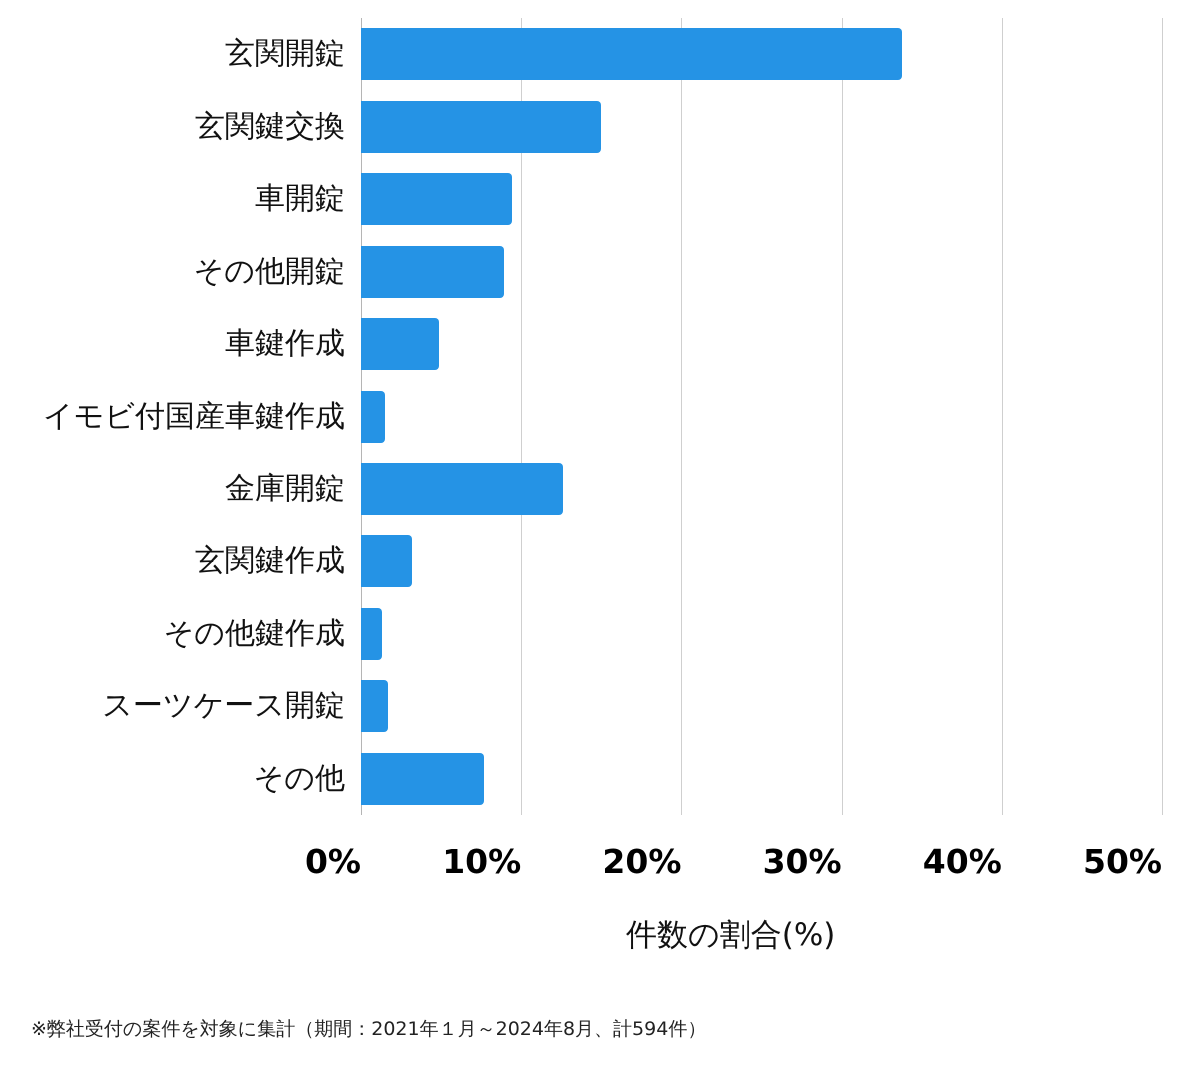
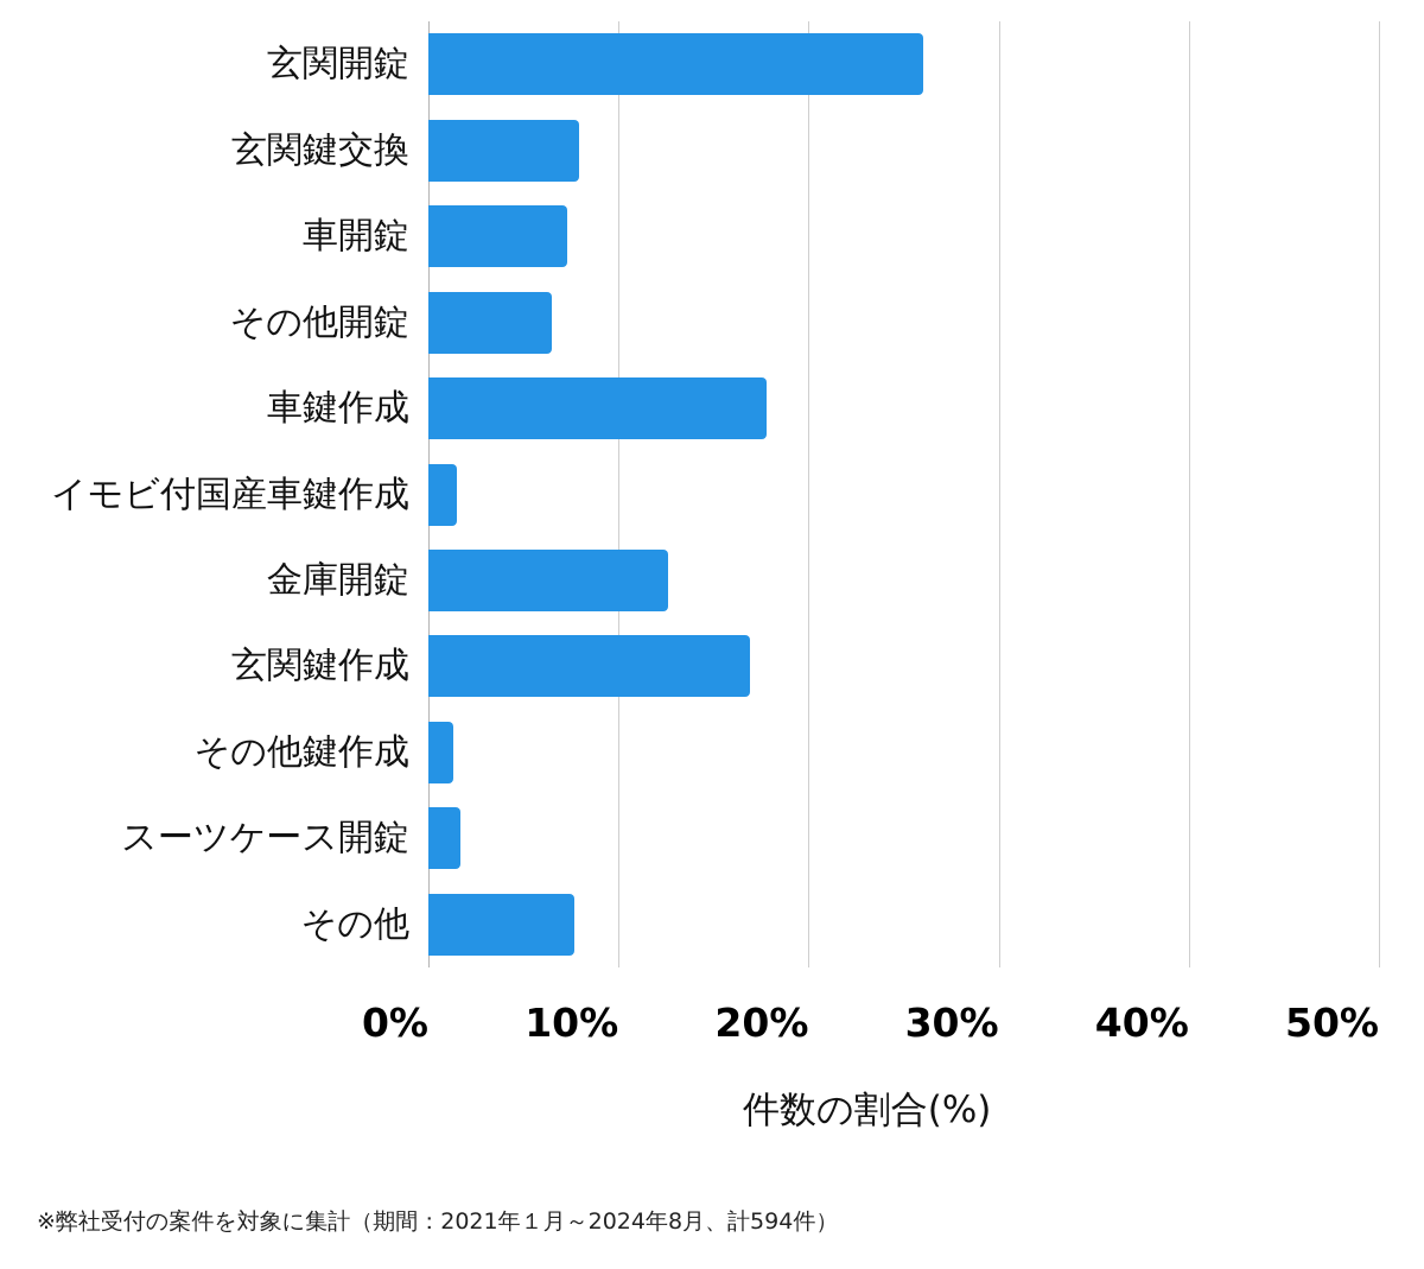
玄関開錠: 33.8% -> 26.0%
玄関鍵交換: 15.0% -> 7.9%
車開錠: 9.4% -> 7.3%
その他開錠: 8.9% -> 6.5%
車鍵作成: 4.9% -> 17.8%
玄関鍵作成: 3.2% -> 16.9%
